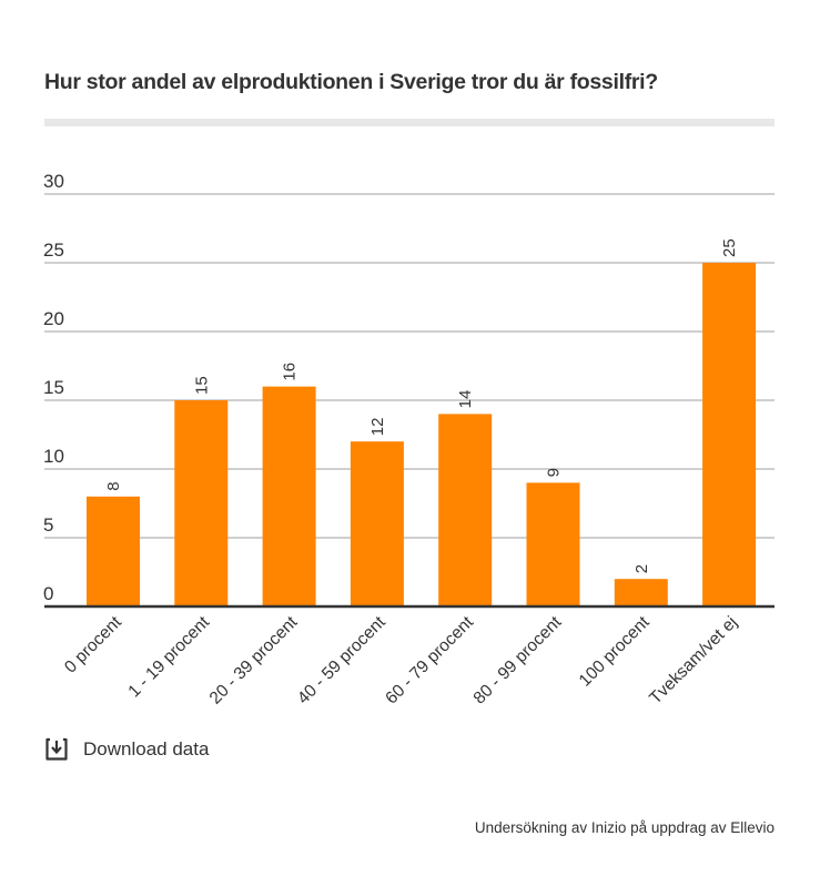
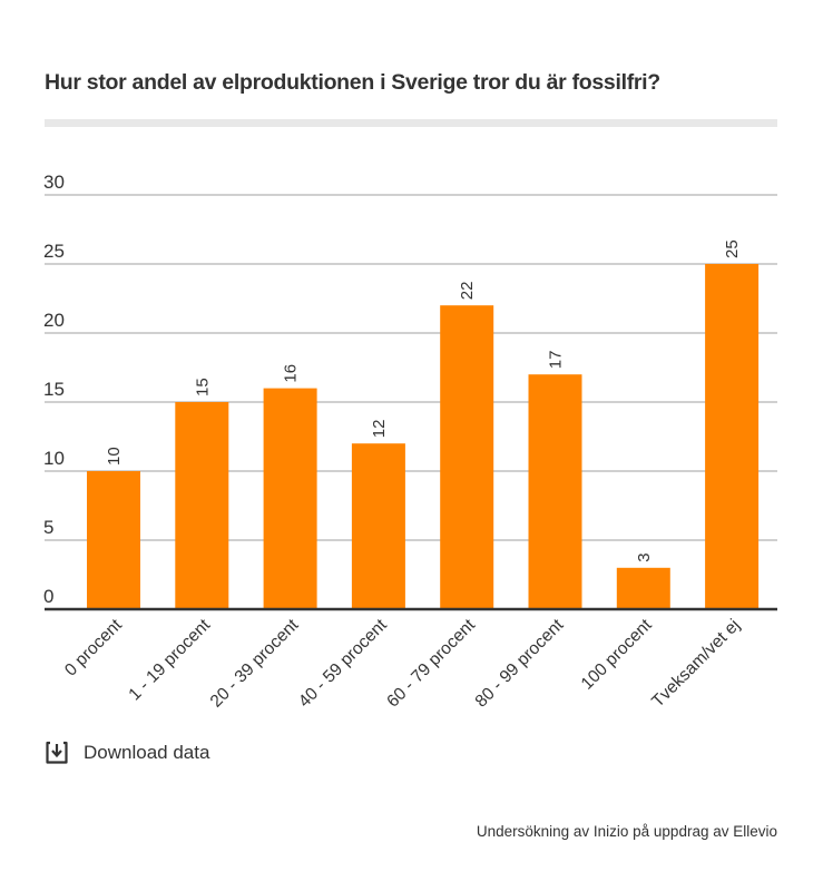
0 procent: 8 -> 10
60 - 79 procent: 14 -> 22
80 - 99 procent: 9 -> 17
100 procent: 2 -> 3
